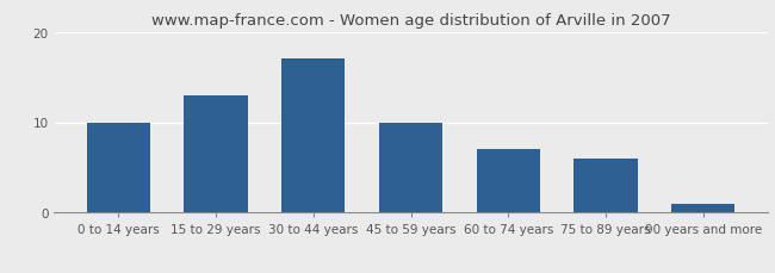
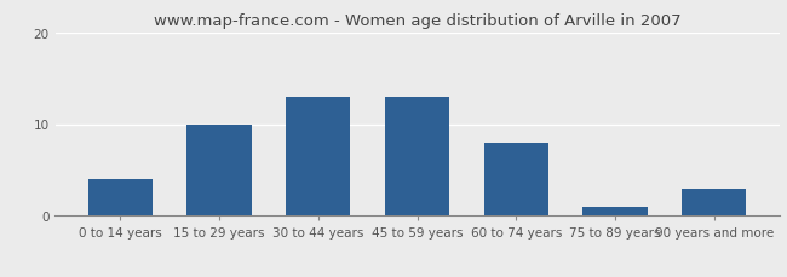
0 to 14 years: 10 -> 4
15 to 29 years: 13 -> 10
30 to 44 years: 17 -> 13
45 to 59 years: 10 -> 13
60 to 74 years: 7 -> 8
75 to 89 years: 6 -> 1
90 years and more: 1 -> 3
